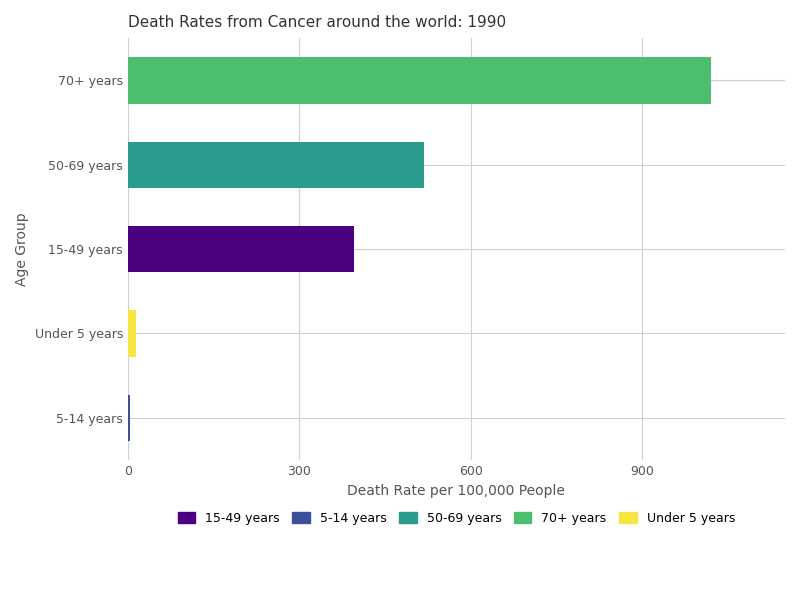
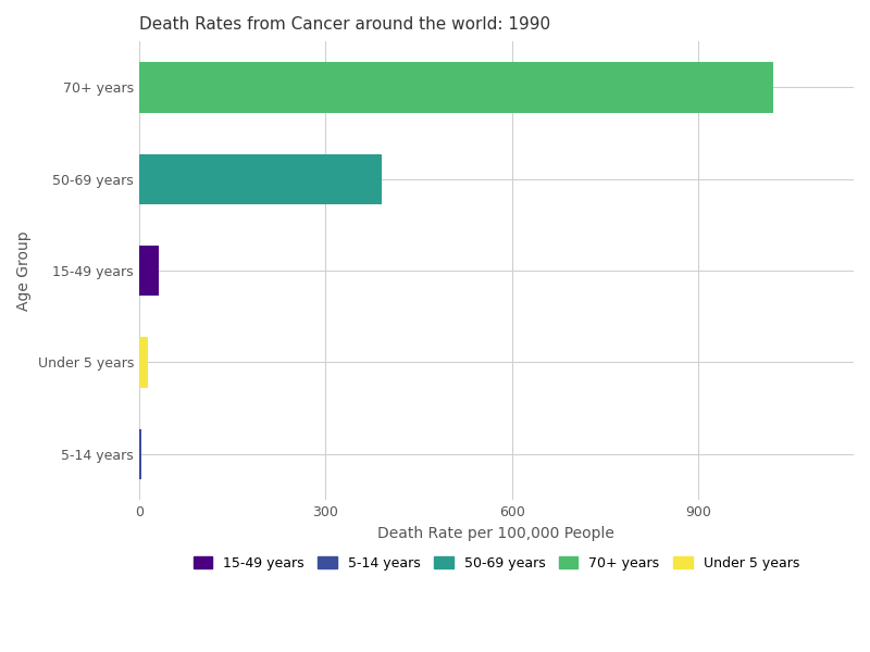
50-69 years: 518 -> 390
15-49 years: 396 -> 32
